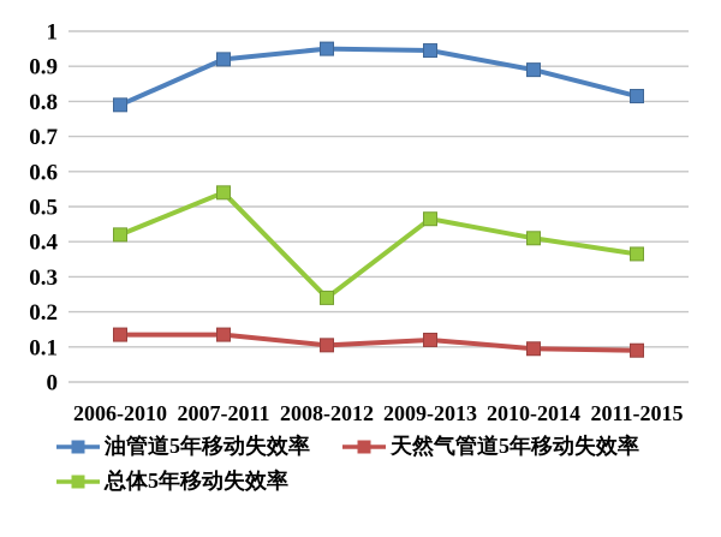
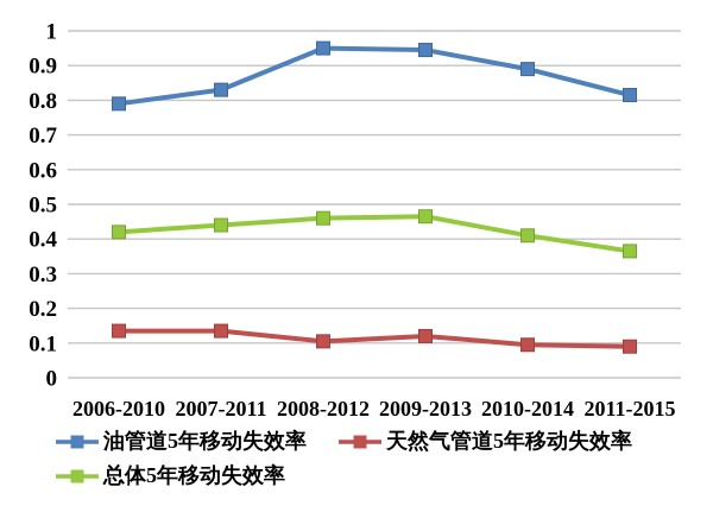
油管道5年移动失效率/2007-2011: 0.92 -> 0.83
总体5年移动失效率/2007-2011: 0.54 -> 0.44
总体5年移动失效率/2008-2012: 0.24 -> 0.46
